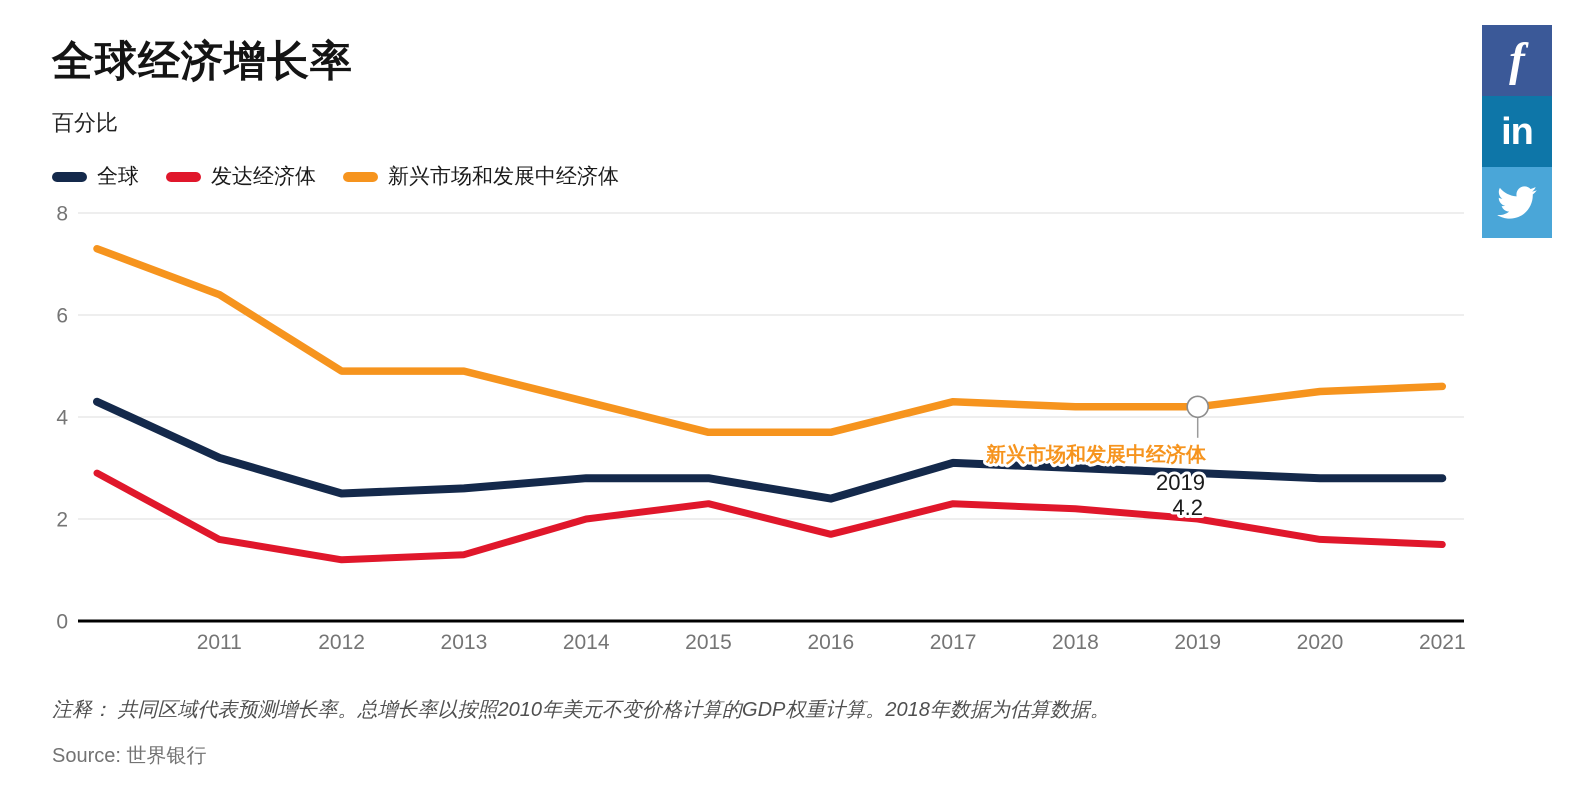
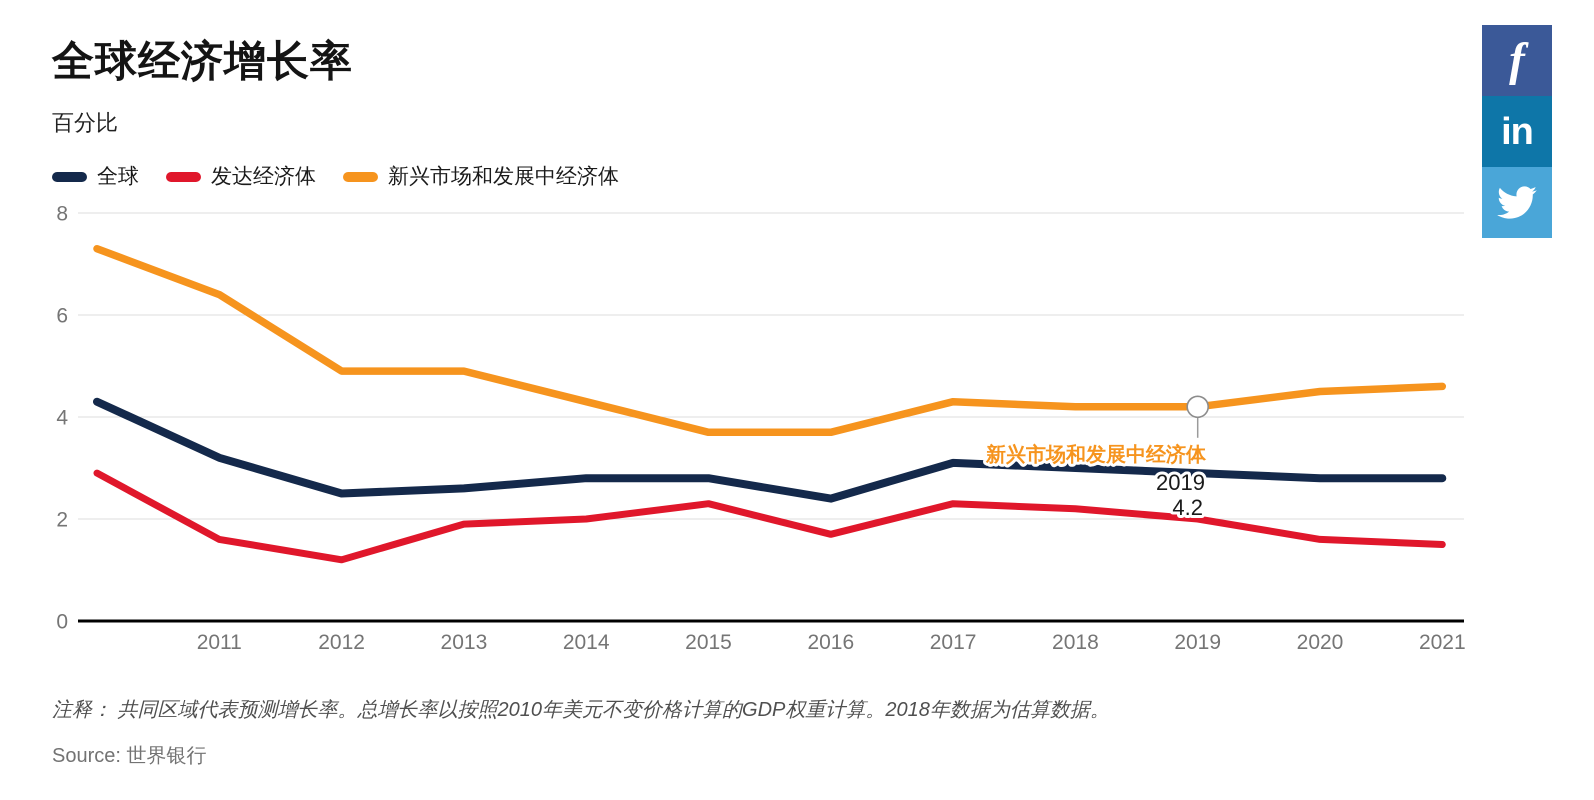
发达经济体/2013: 1.3 -> 1.9
